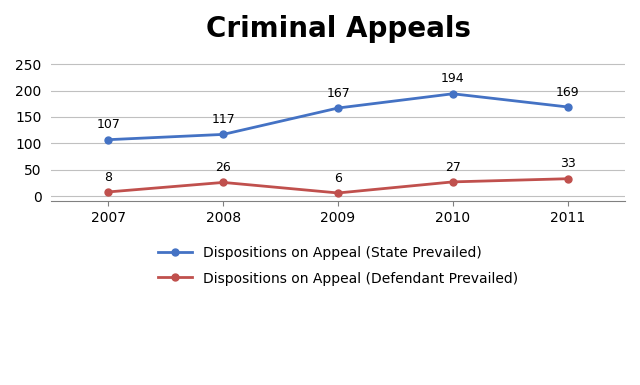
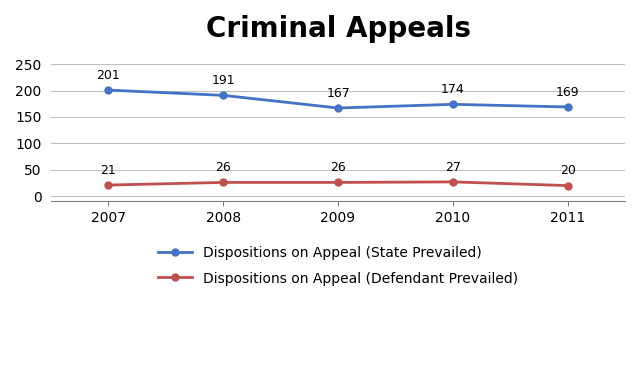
Dispositions on Appeal (State Prevailed)/2007: 107 -> 201
Dispositions on Appeal (Defendant Prevailed)/2007: 8 -> 21
Dispositions on Appeal (State Prevailed)/2008: 117 -> 191
Dispositions on Appeal (Defendant Prevailed)/2009: 6 -> 26
Dispositions on Appeal (State Prevailed)/2010: 194 -> 174
Dispositions on Appeal (Defendant Prevailed)/2011: 33 -> 20
